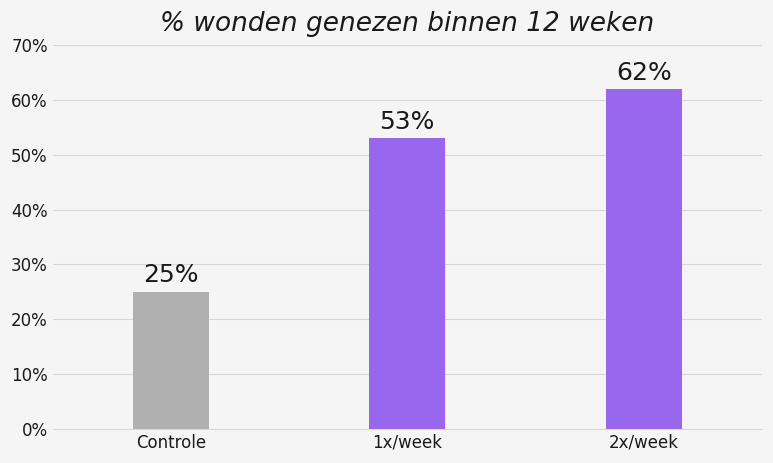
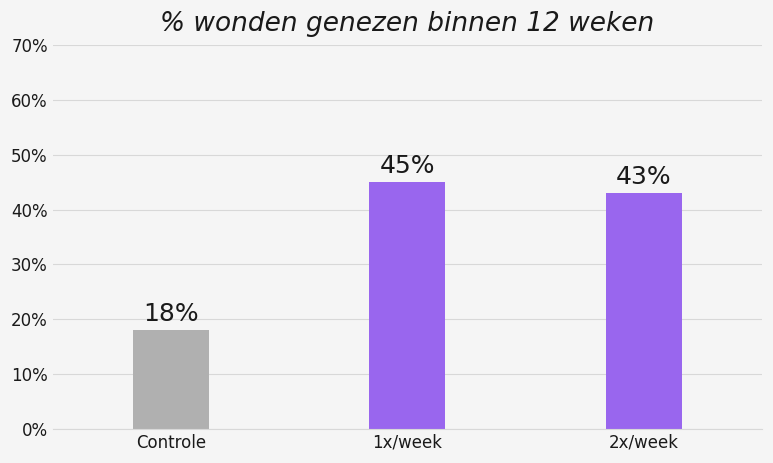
Controle: 25% -> 18%
1x/week: 53% -> 45%
2x/week: 62% -> 43%
